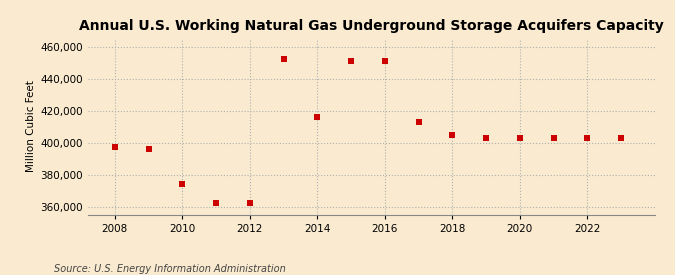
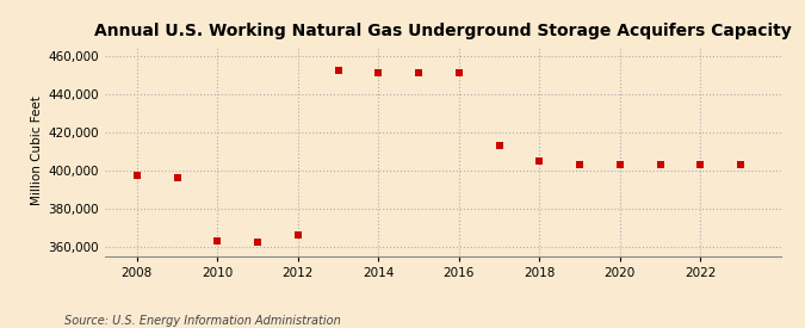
2010: 374,000 -> 363,000
2012: 362,000 -> 366,000
2014: 416,000 -> 451,000
